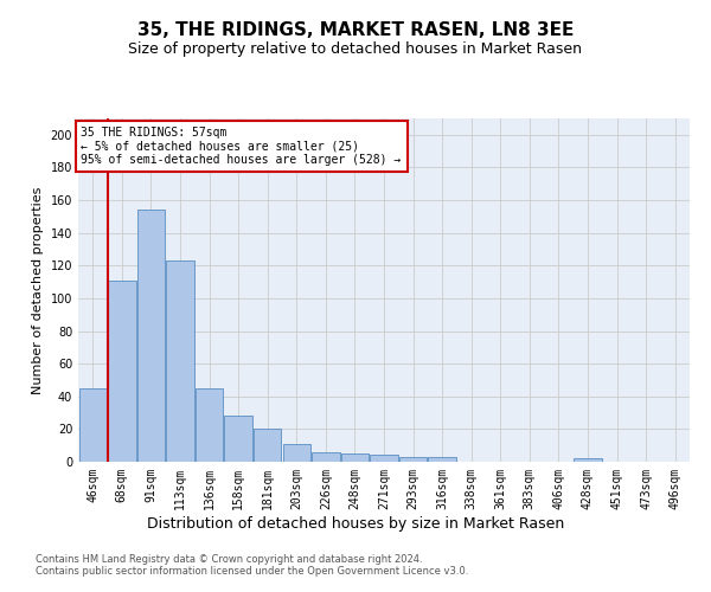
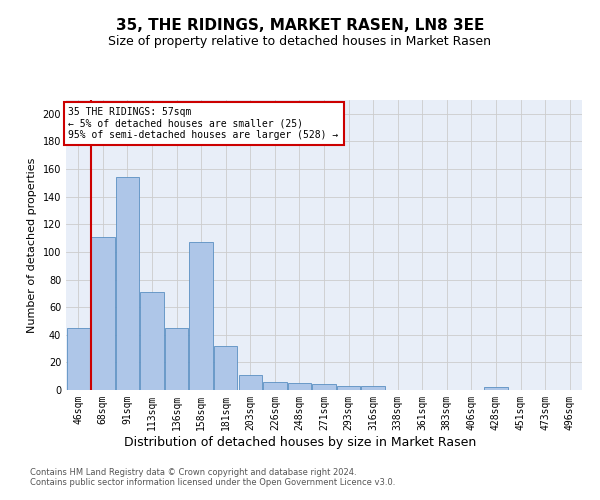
113sqm: 123 -> 71
158sqm: 28 -> 107
181sqm: 20 -> 32
